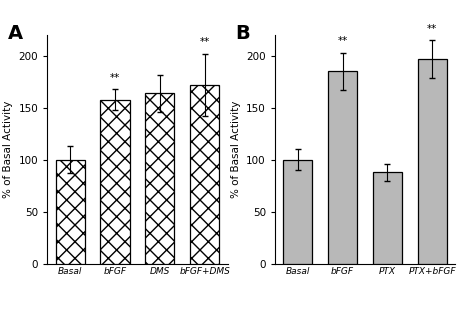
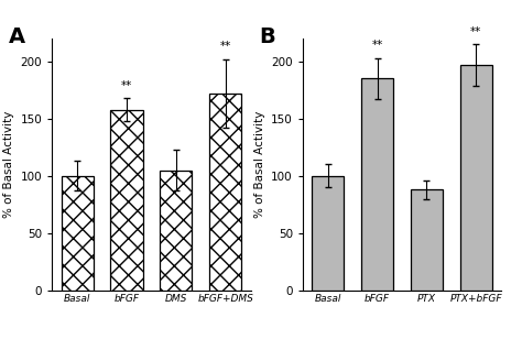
DMS: 164 -> 105
